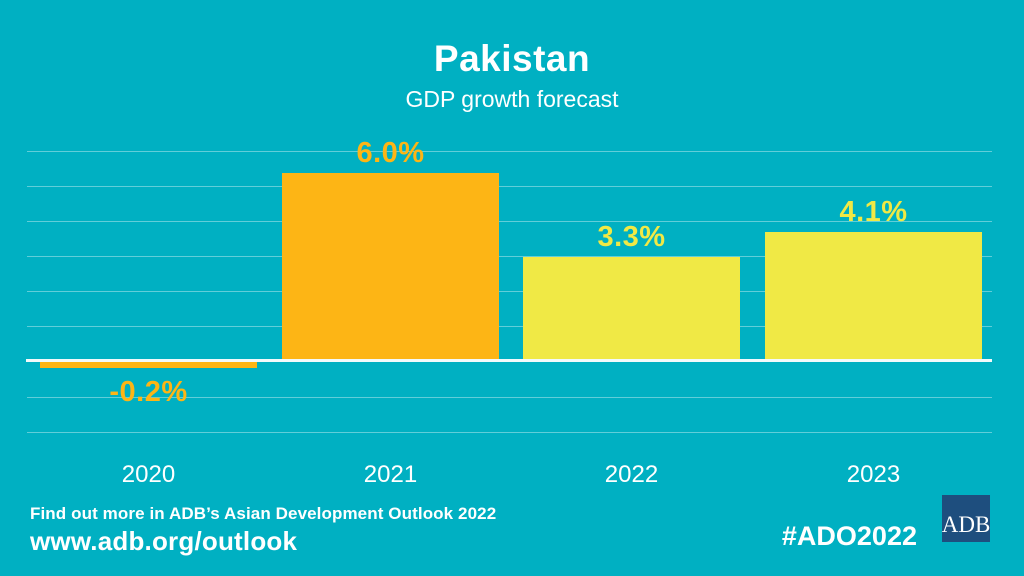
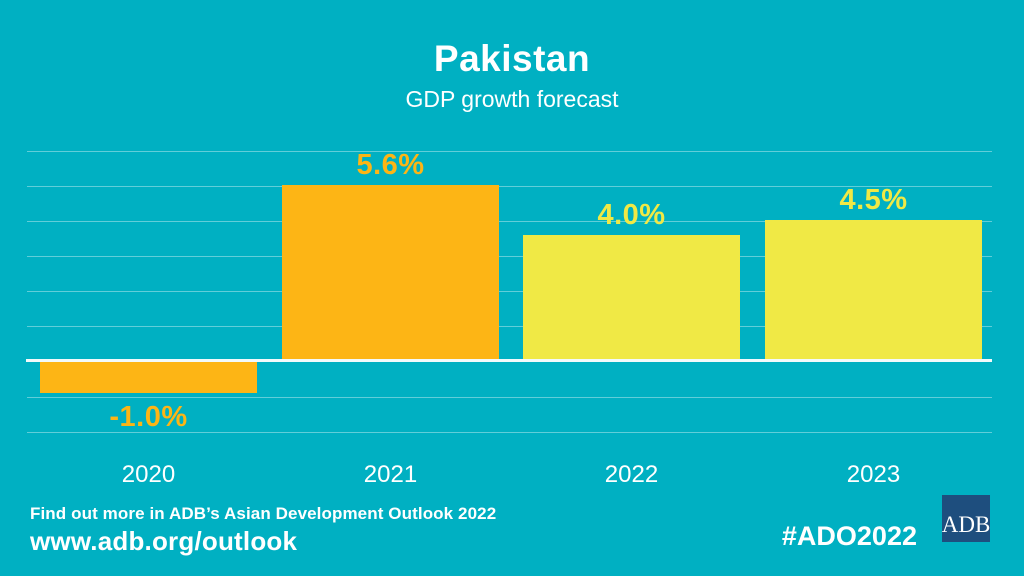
2020: -0.2% -> -1.0%
2021: 6.0% -> 5.6%
2022: 3.3% -> 4.0%
2023: 4.1% -> 4.5%
